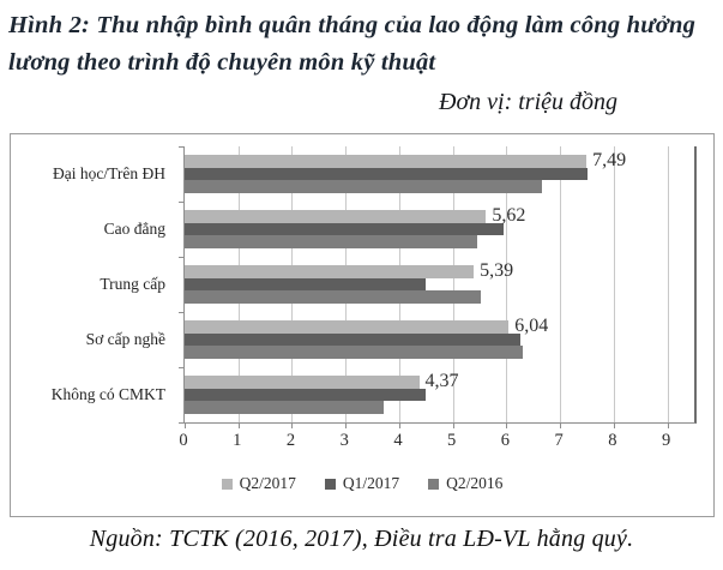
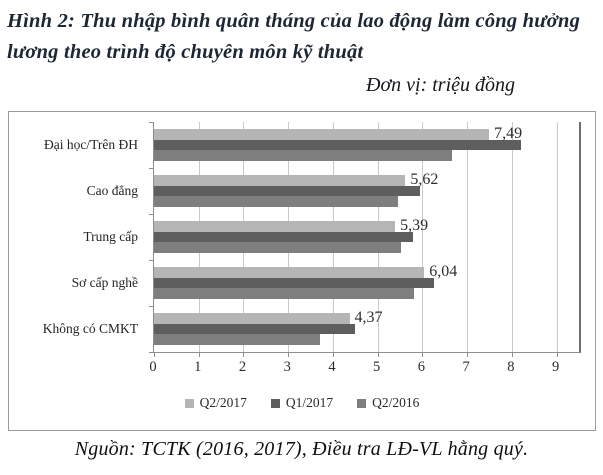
Q1/2017/Đại học/Trên ĐH: 7.5 -> 8.2
Q1/2017/Trung cấp: 4.5 -> 5.8
Q2/2016/Sơ cấp nghề: 6.3 -> 5.8
